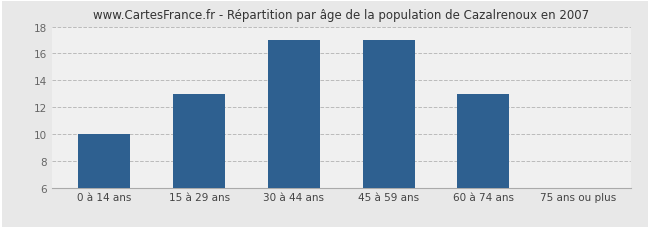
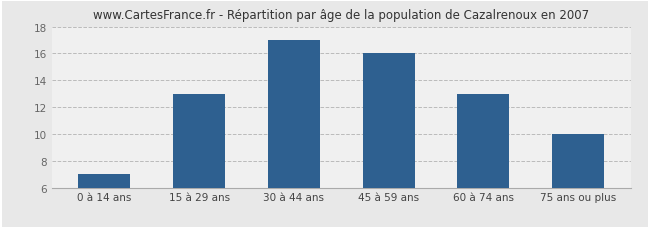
0 à 14 ans: 10 -> 7
45 à 59 ans: 17 -> 16
75 ans ou plus: 6 -> 10
